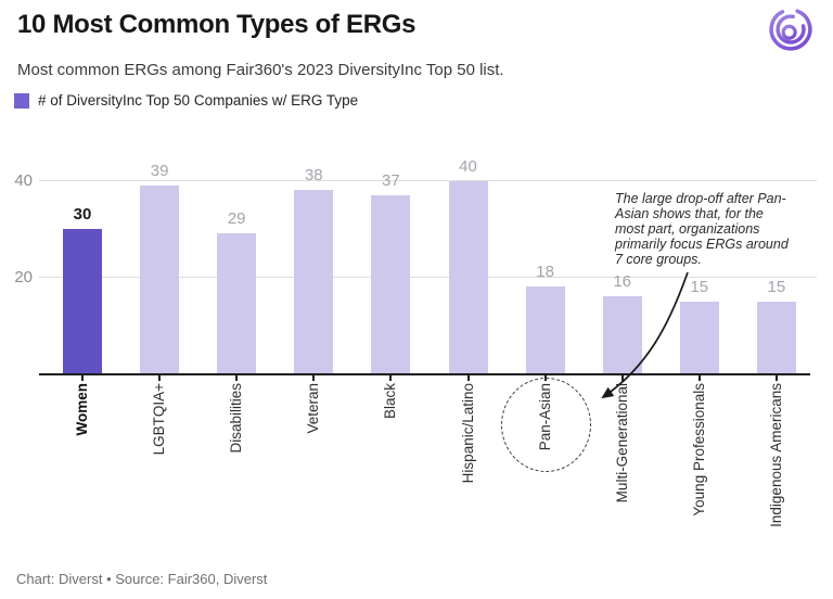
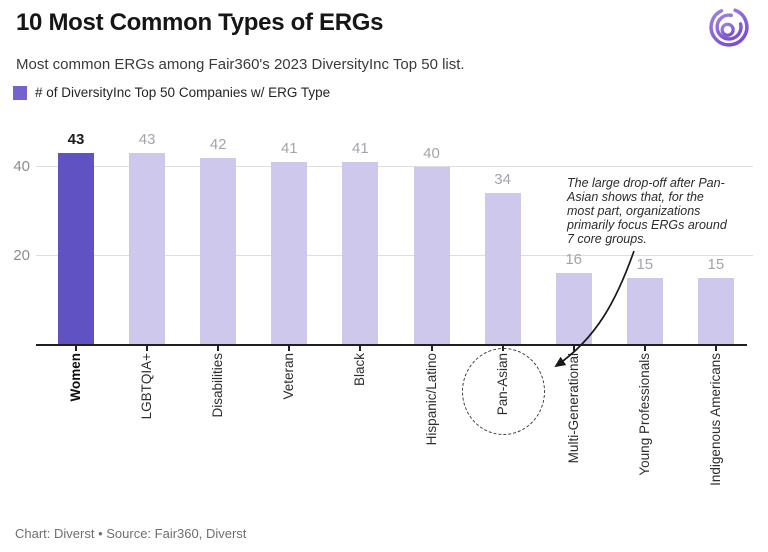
Women: 30 -> 43
LGBTQIA+: 39 -> 43
Disabilities: 29 -> 42
Veteran: 38 -> 41
Black: 37 -> 41
Pan-Asian: 18 -> 34
